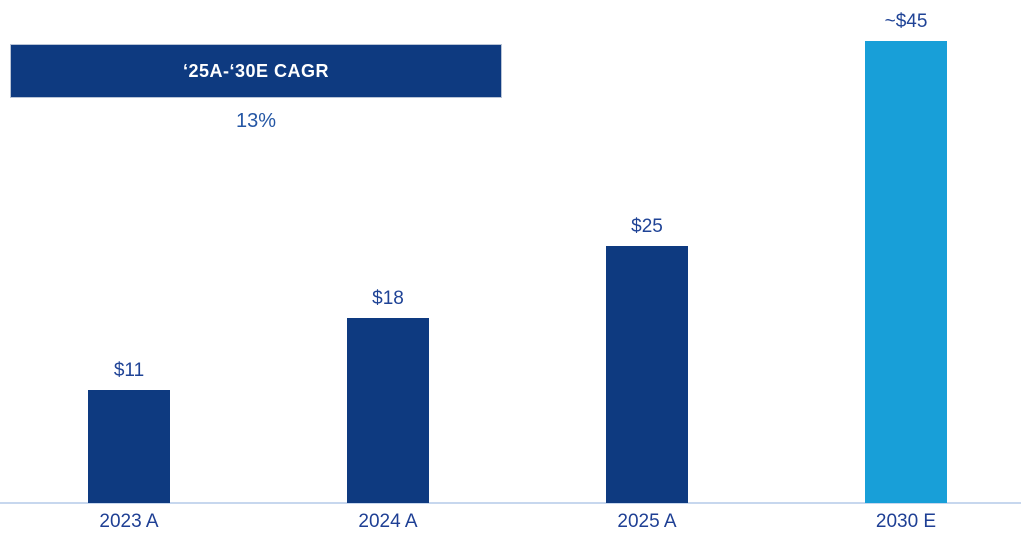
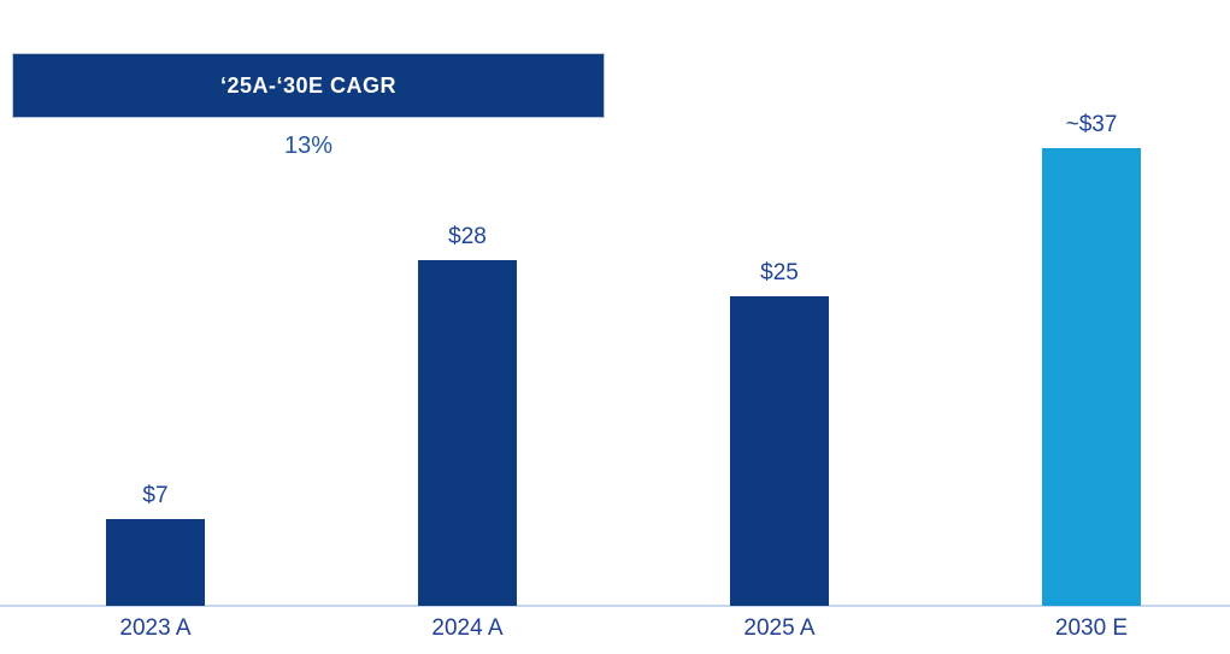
2023 A: $11 -> $7
2024 A: $18 -> $28
2030 E: 45 -> 37
